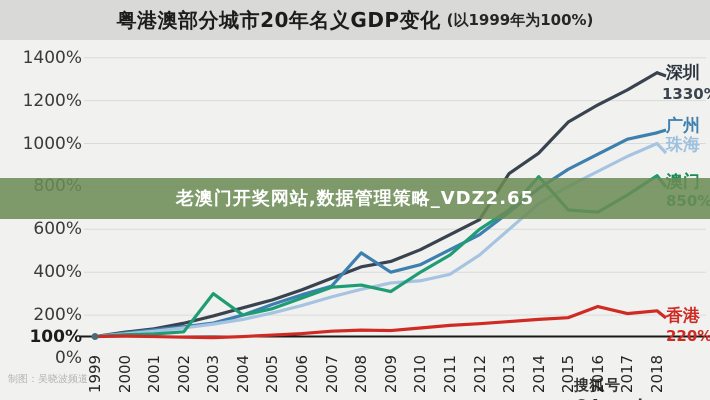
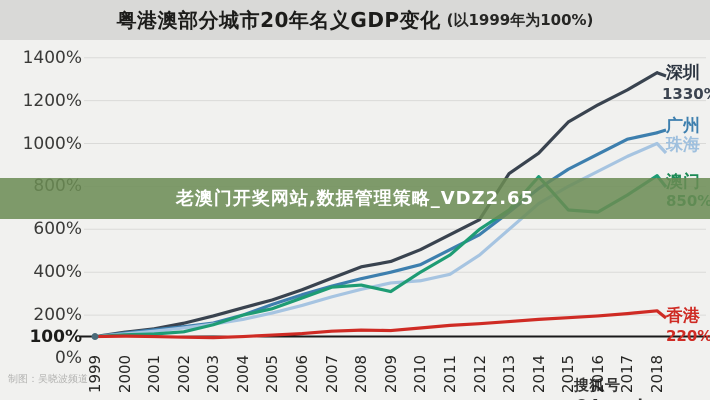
澳门/2003: 300% -> 160%
广州/2008: 490% -> 370%
香港/2016: 240% -> 200%
